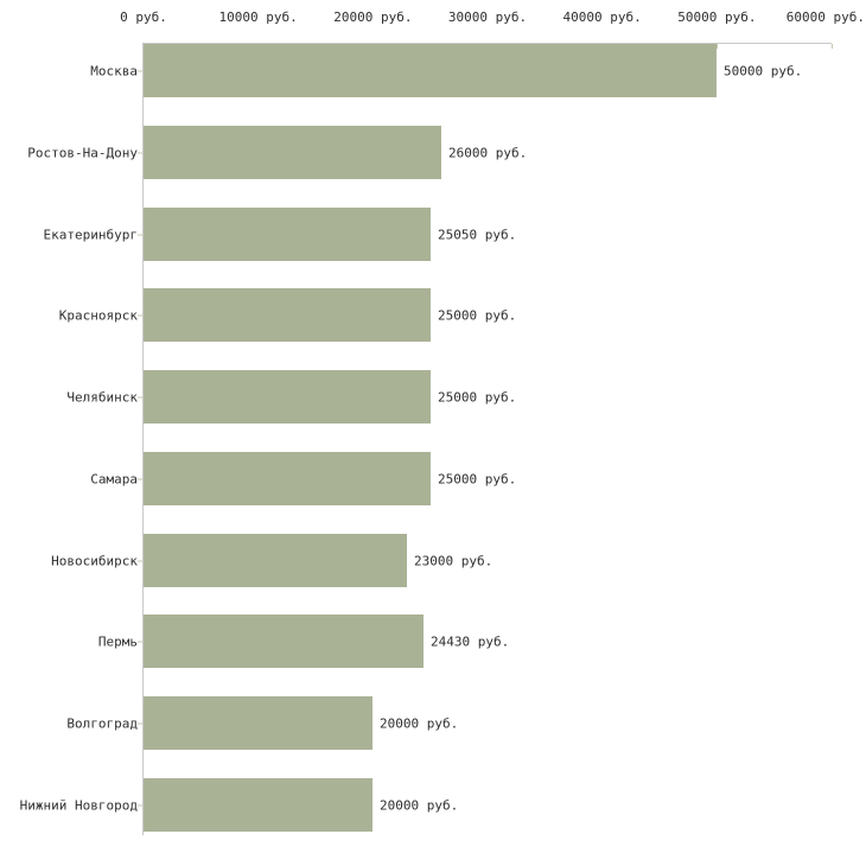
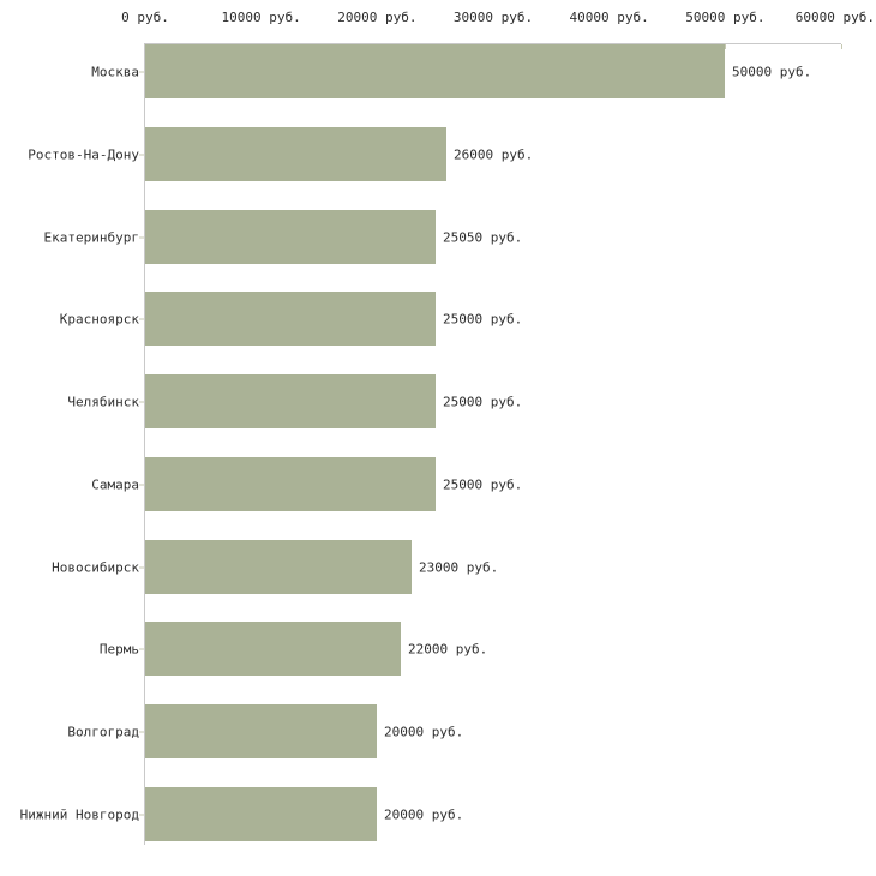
Пермь: 24430 -> 22000
